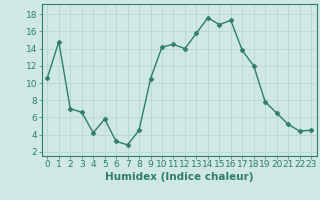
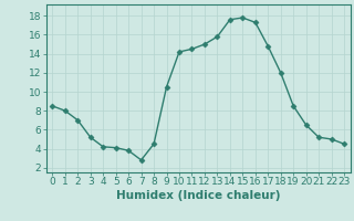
0: 10.6 -> 8.5
1: 14.8 -> 8.0
3: 6.6 -> 5.2
5: 5.8 -> 4.1
6: 3.2 -> 3.8
12: 14.0 -> 15.0
15: 16.8 -> 17.8
17: 13.8 -> 14.8
19: 7.8 -> 8.5
22: 4.4 -> 5.0
